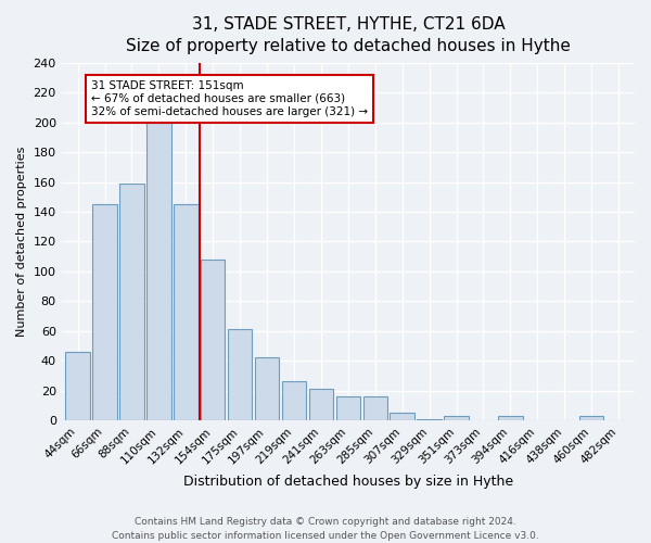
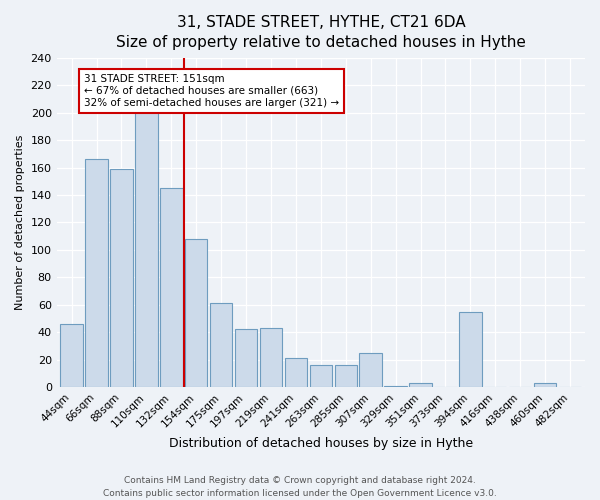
66sqm: 145 -> 166
219sqm: 26 -> 43
307sqm: 5 -> 25
394sqm: 3 -> 55
